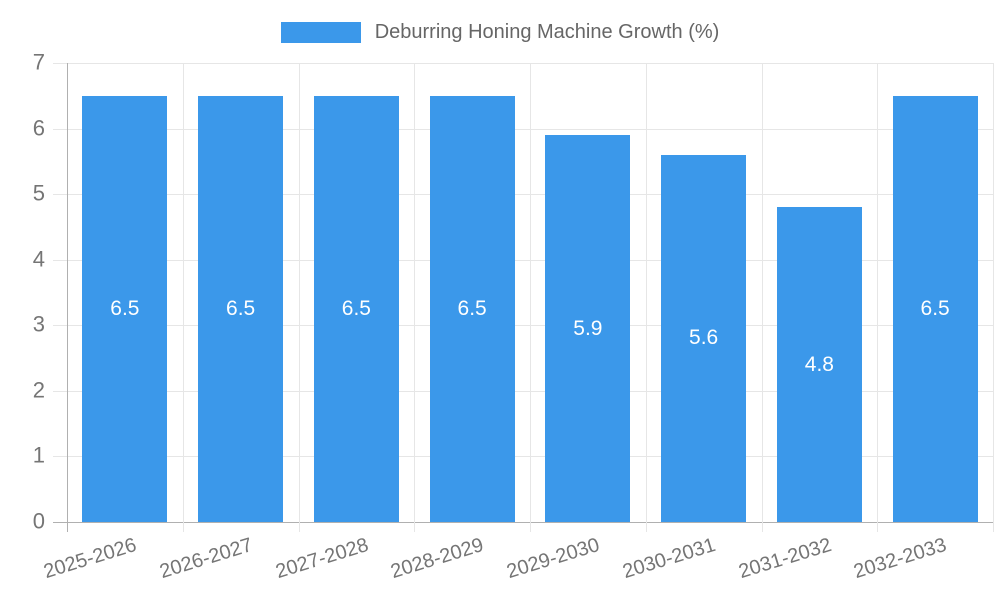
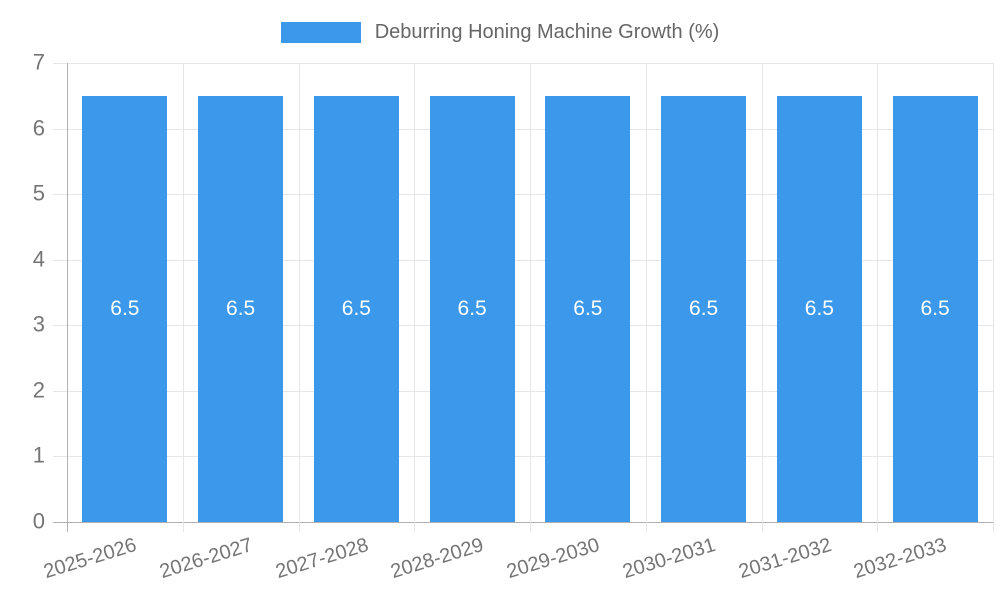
2029-2030: 5.9 -> 6.5
2030-2031: 5.6 -> 6.5
2031-2032: 4.8 -> 6.5
